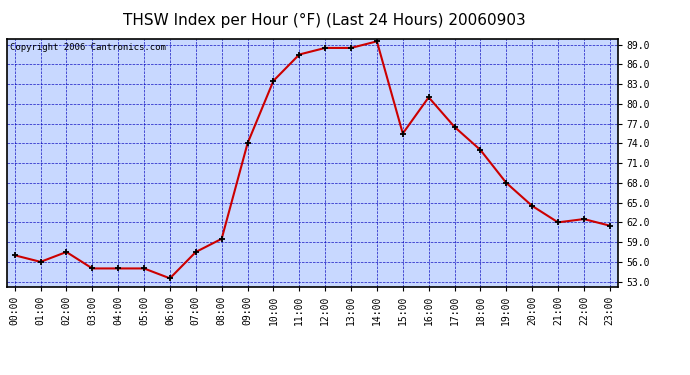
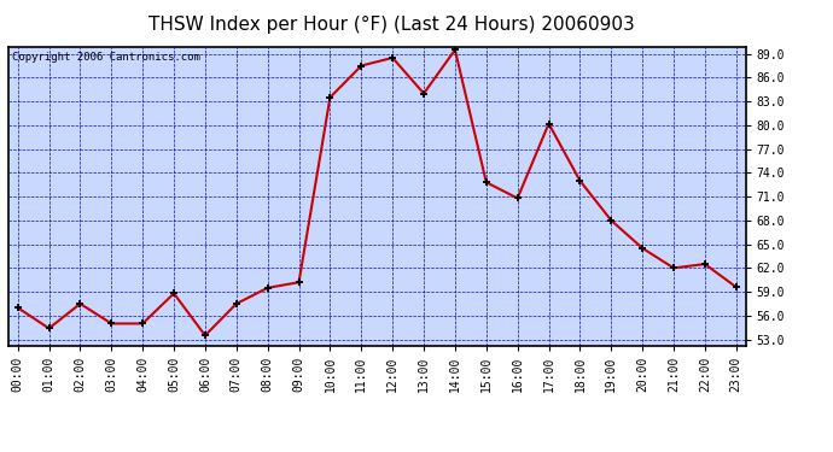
01:00: 56.0 -> 54.4
05:00: 55.0 -> 58.8
09:00: 74.0 -> 60.2
13:00: 88.5 -> 84.0
15:00: 75.5 -> 72.8
16:00: 81.0 -> 70.8
17:00: 76.5 -> 80.2
23:00: 61.5 -> 59.6
